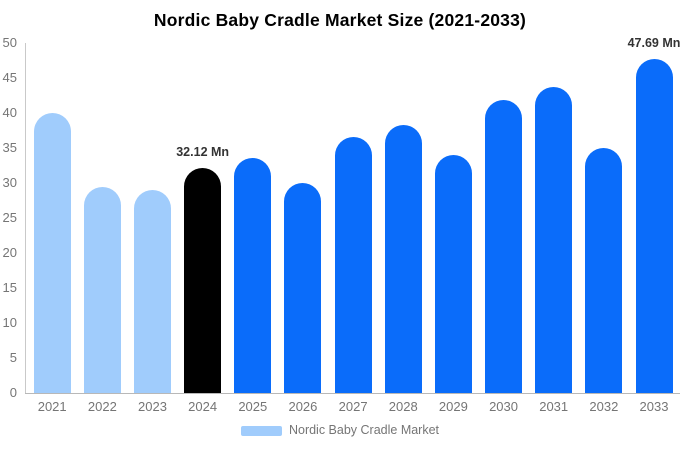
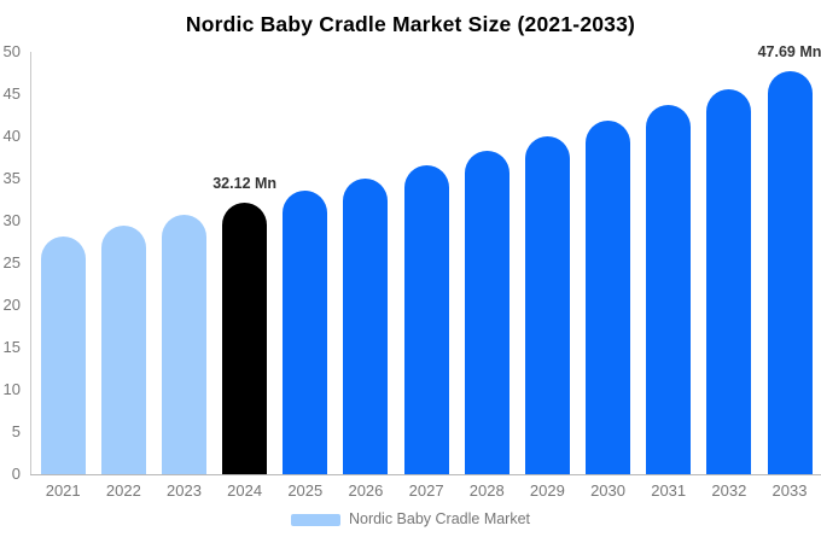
2021: 40 -> 28
2023: 29 -> 31
2026: 30 -> 35
2029: 34 -> 40
2032: 35 -> 46
